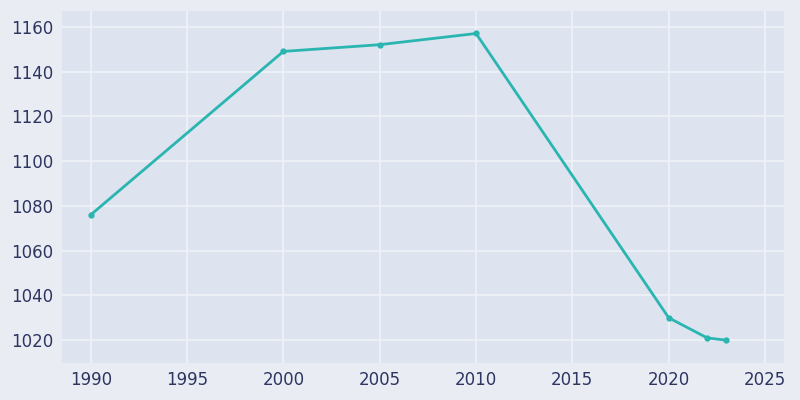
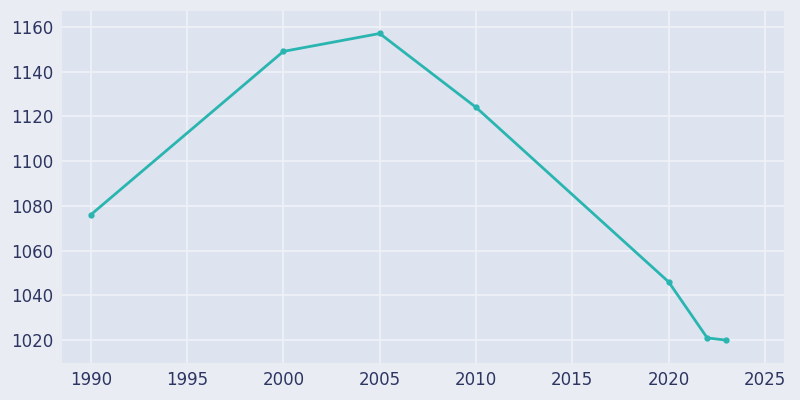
2005: 1152 -> 1157
2010: 1157 -> 1124
2020: 1030 -> 1046
